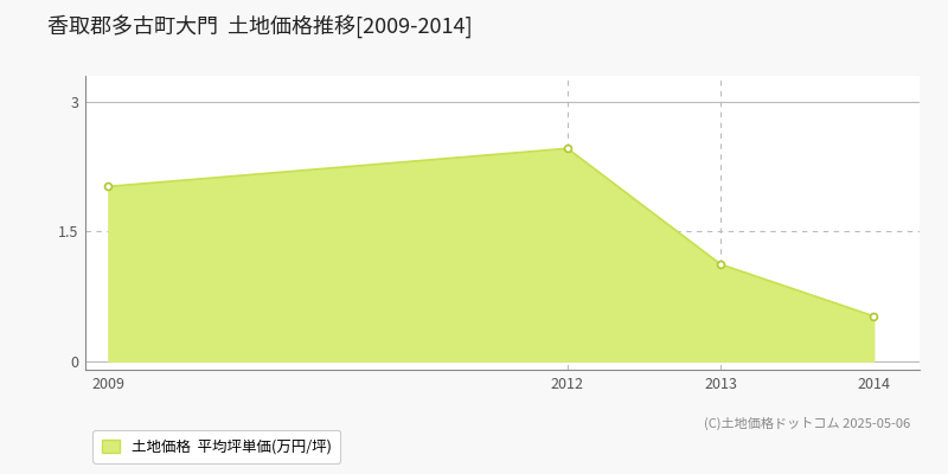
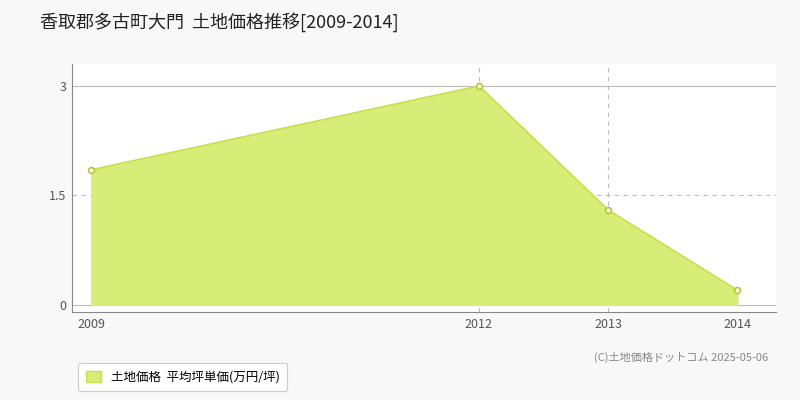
2009: 2.02 -> 1.85
2012: 2.46 -> 3.00
2013: 1.12 -> 1.30
2014: 0.52 -> 0.20
